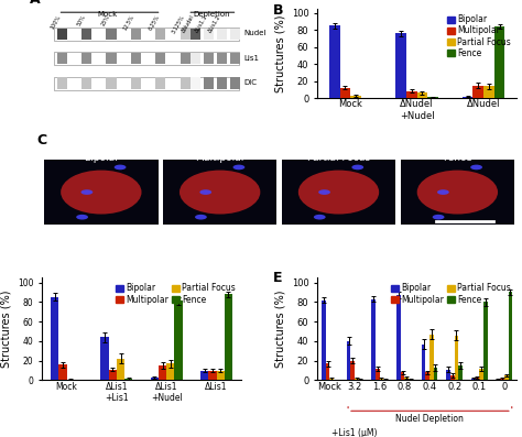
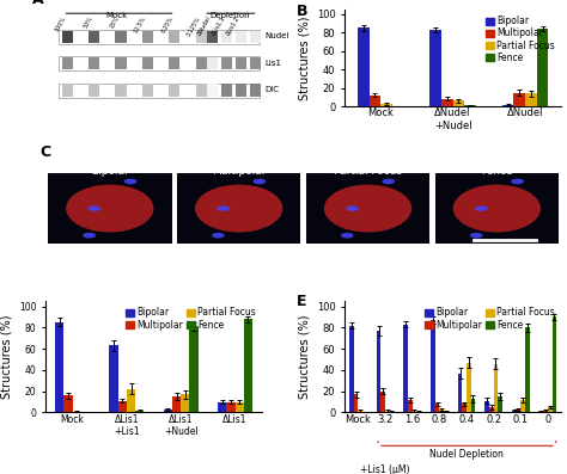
Bipolar/ΔNudel +Nudel: 76 -> 83
Bipolar/ΔLis1 +Lis1: 44 -> 63
Bipolar/3.2: 40 -> 77
